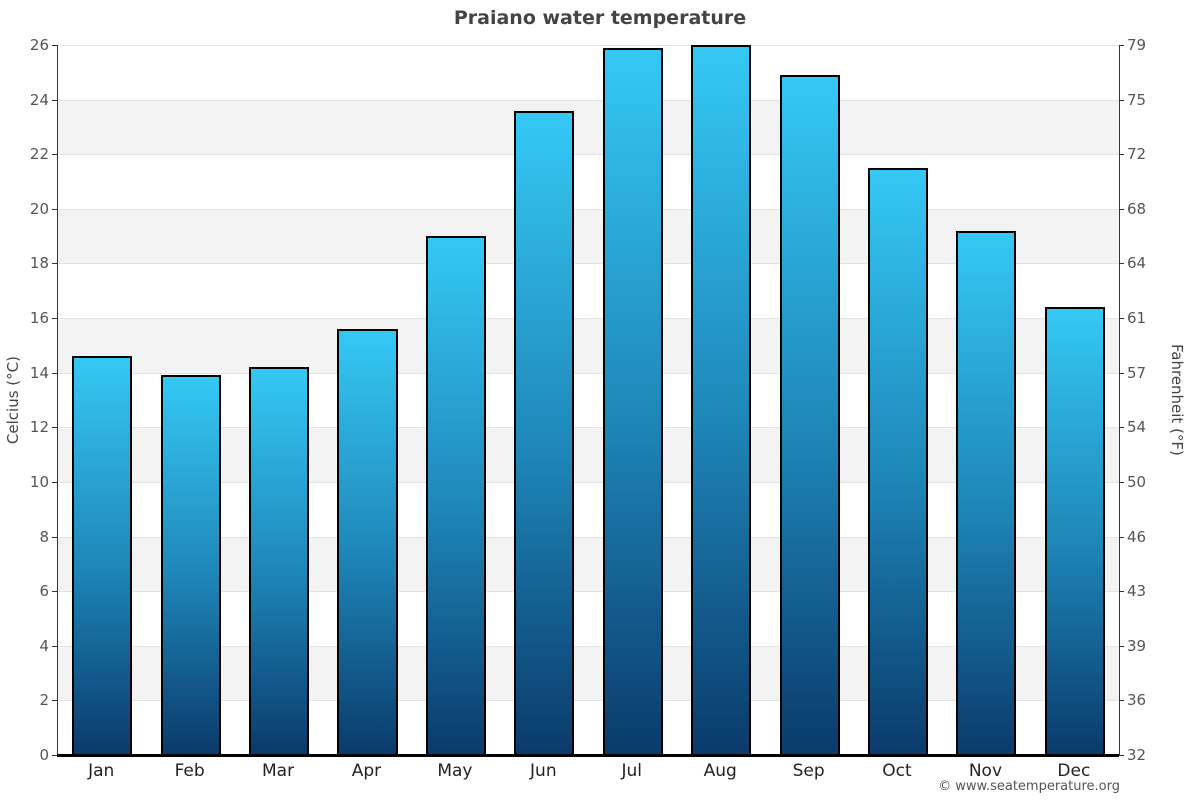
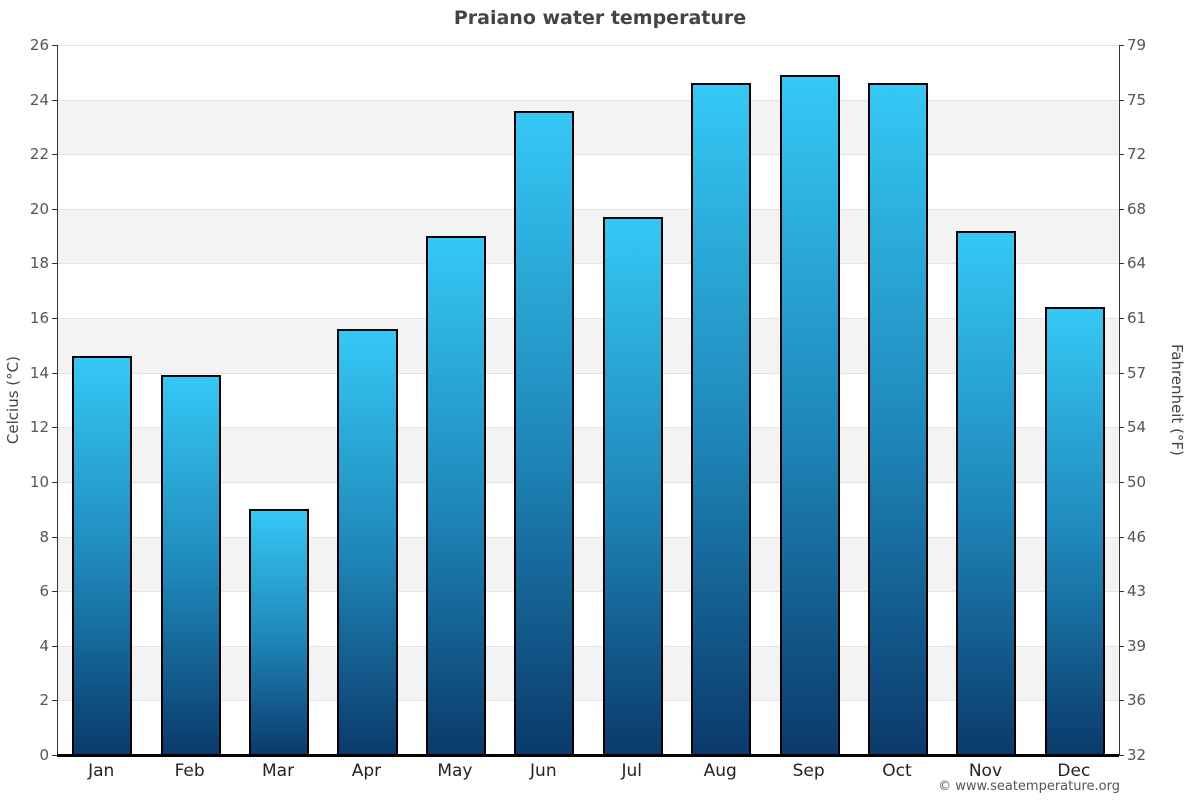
Mar: 14.2 -> 9.0
Jul: 25.9 -> 19.7
Aug: 26.0 -> 24.6
Oct: 21.5 -> 24.6
